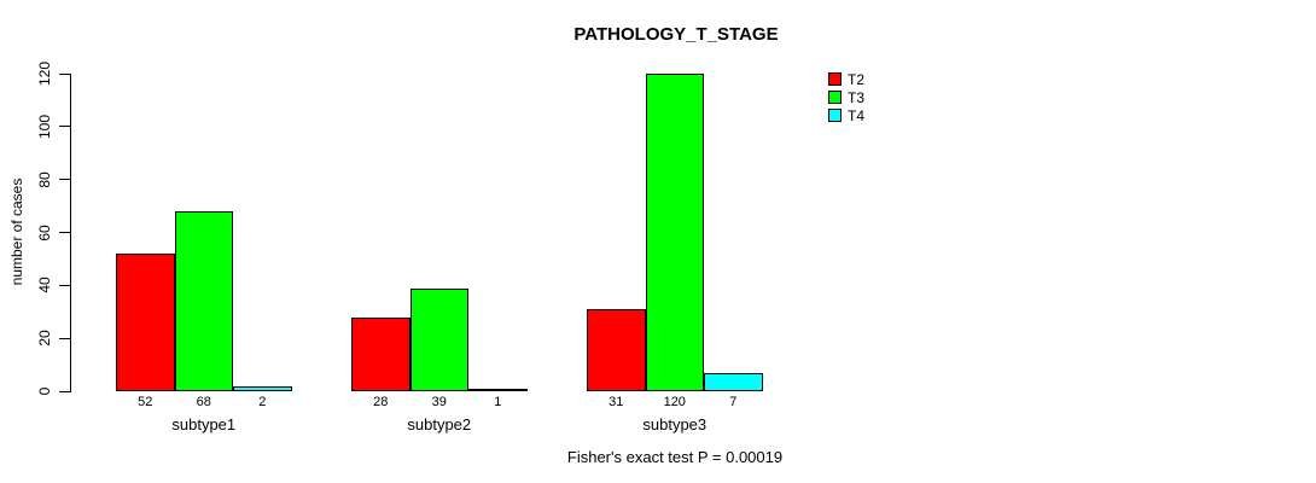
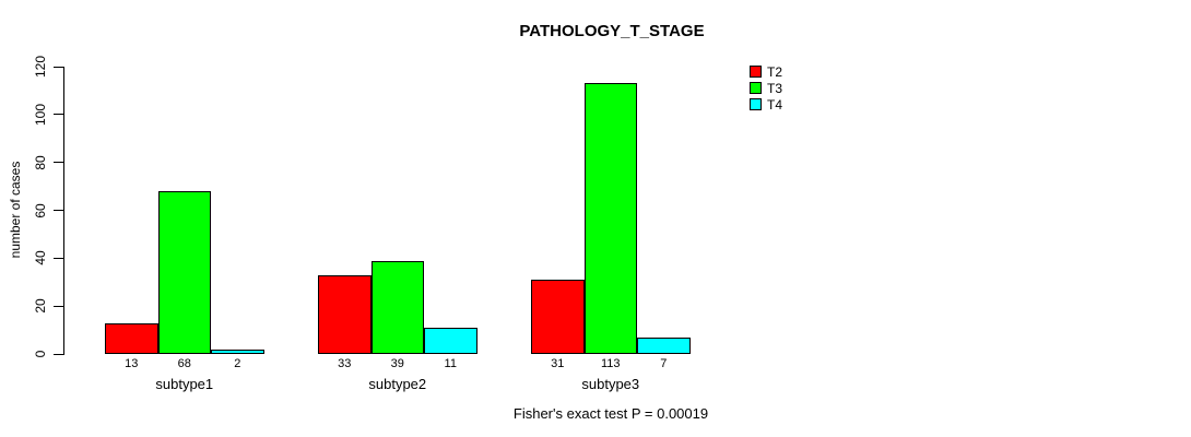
T2/subtype1: 52 -> 13
T2/subtype2: 28 -> 33
T4/subtype2: 1 -> 11
T3/subtype3: 120 -> 113
